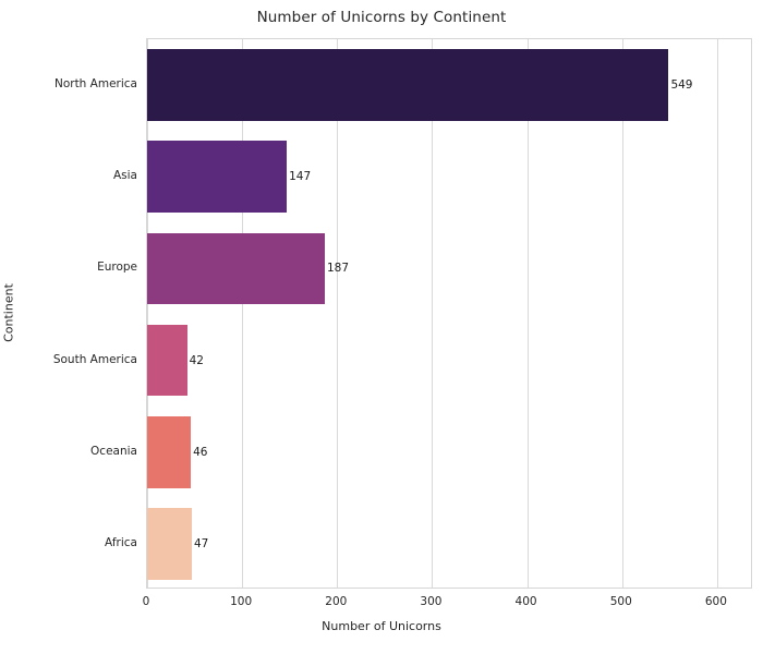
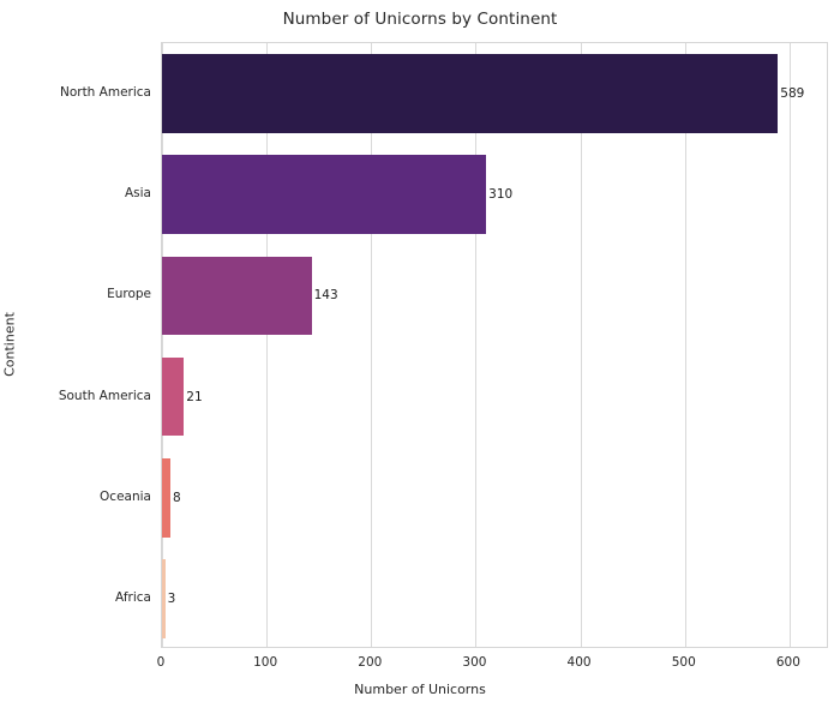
North America: 549 -> 589
Asia: 147 -> 310
Europe: 187 -> 143
South America: 42 -> 21
Oceania: 46 -> 8
Africa: 47 -> 3
